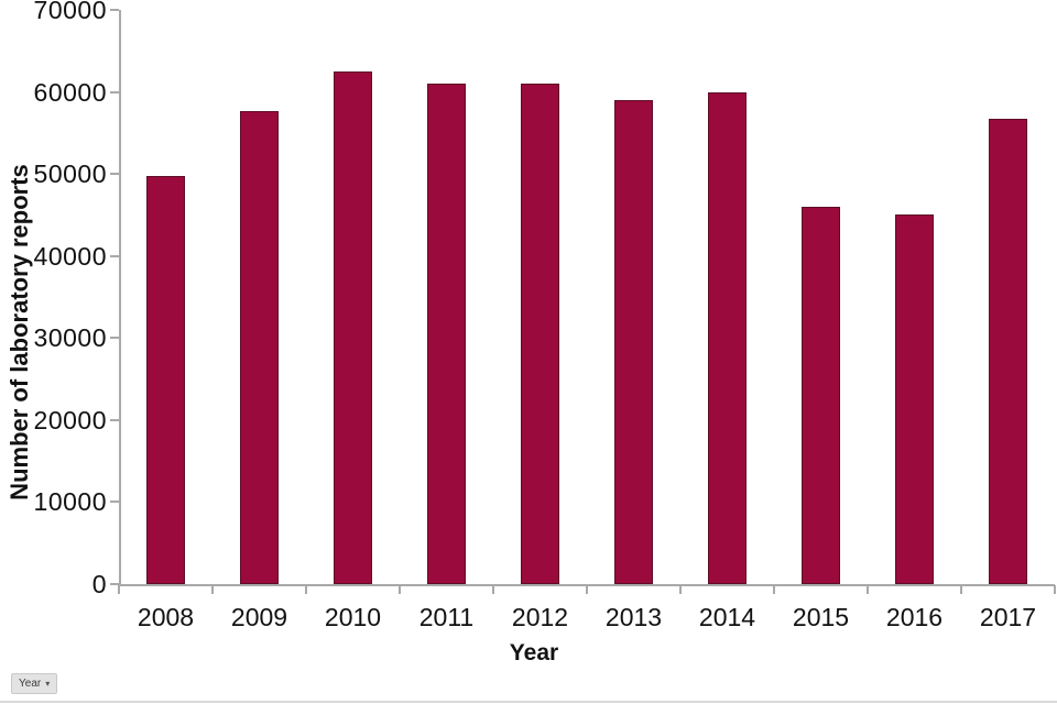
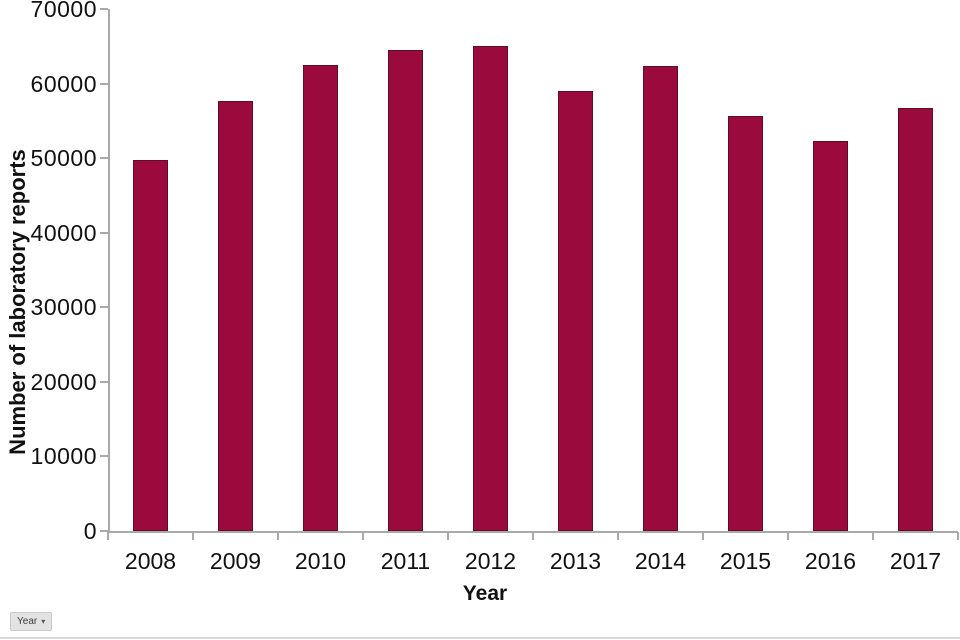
2011: 61000 -> 64000
2012: 61000 -> 65000
2014: 60000 -> 62000
2015: 46000 -> 56000
2016: 45000 -> 52000
